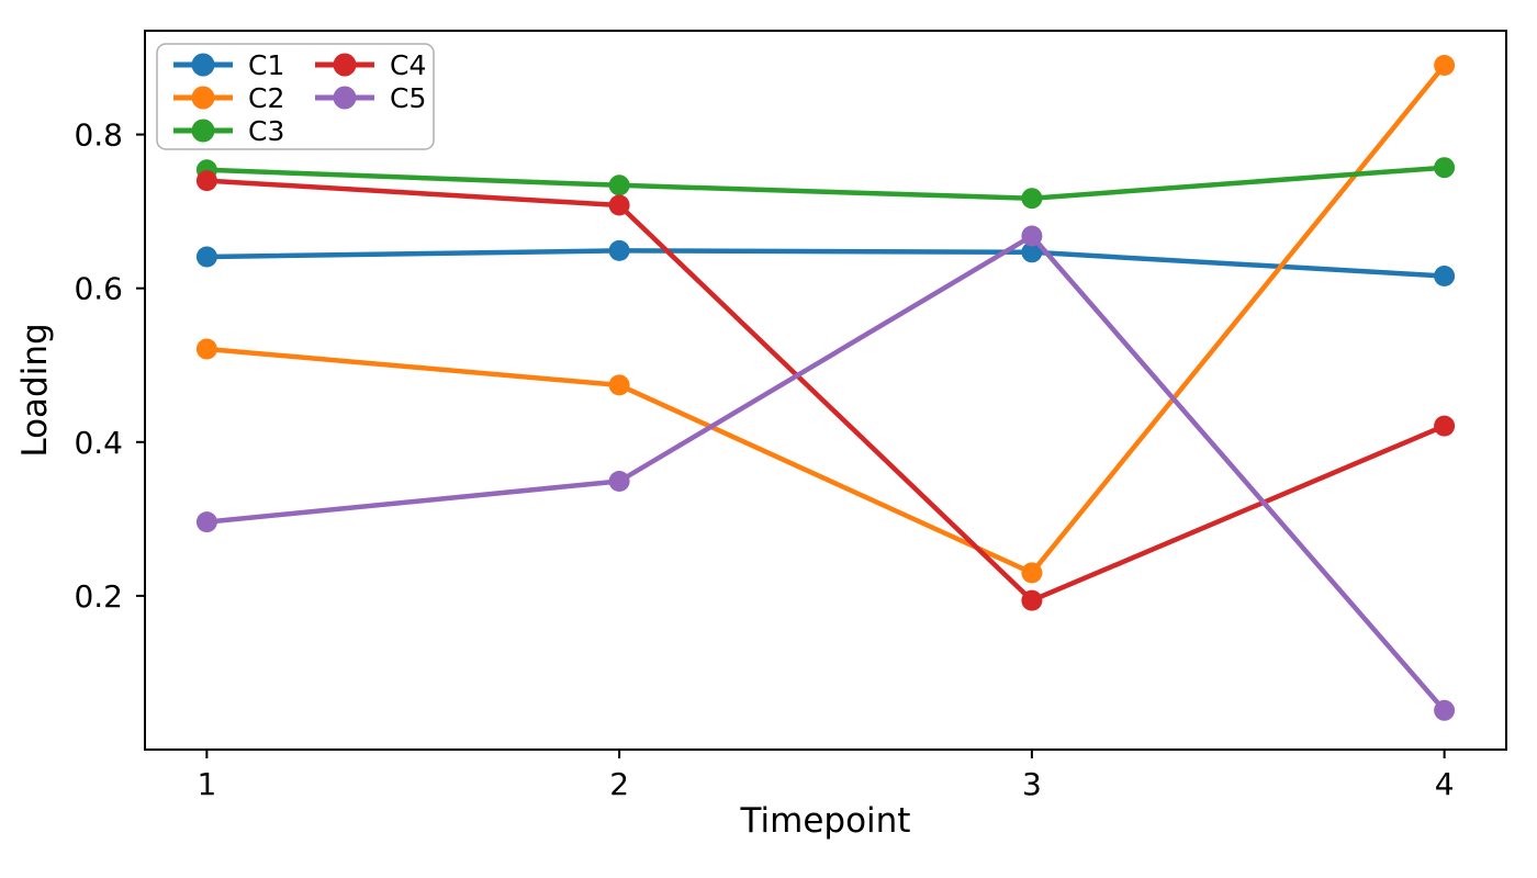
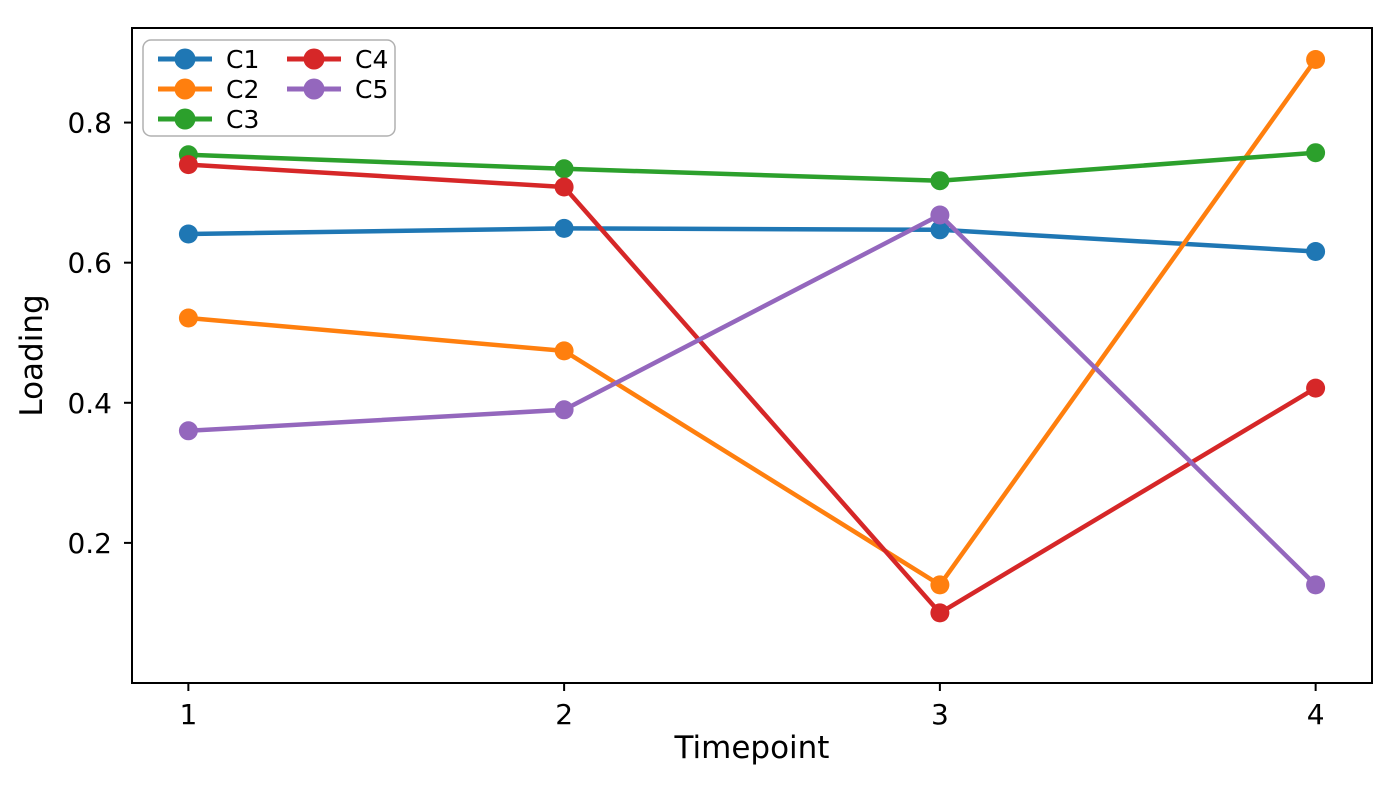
C5/1: 0.30 -> 0.36
C5/2: 0.35 -> 0.39
C2/3: 0.23 -> 0.14
C4/3: 0.19 -> 0.10
C5/4: 0.05 -> 0.14
